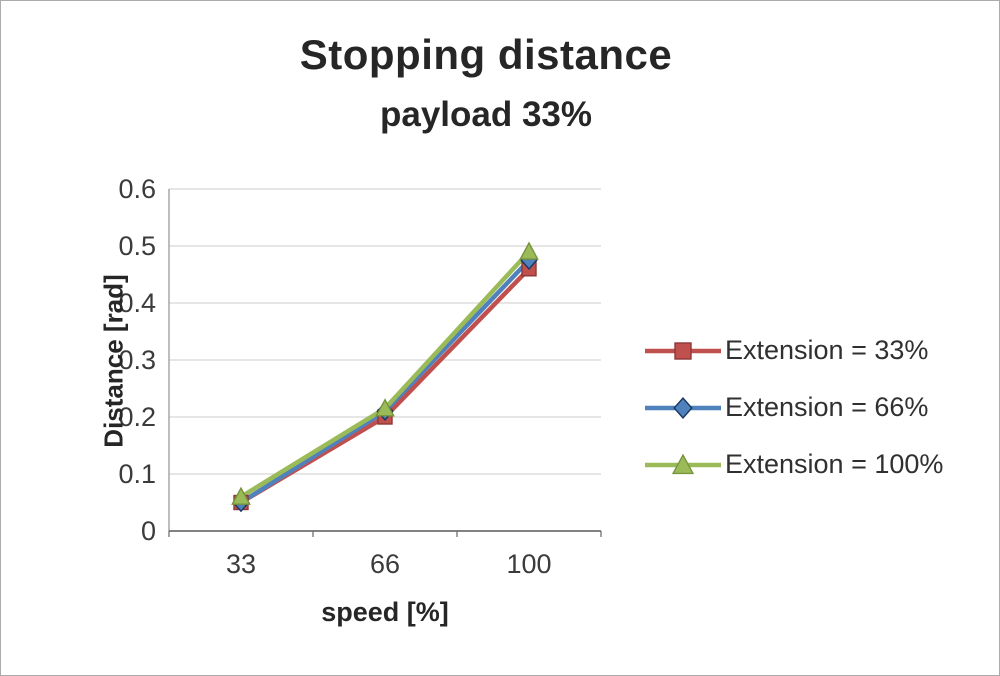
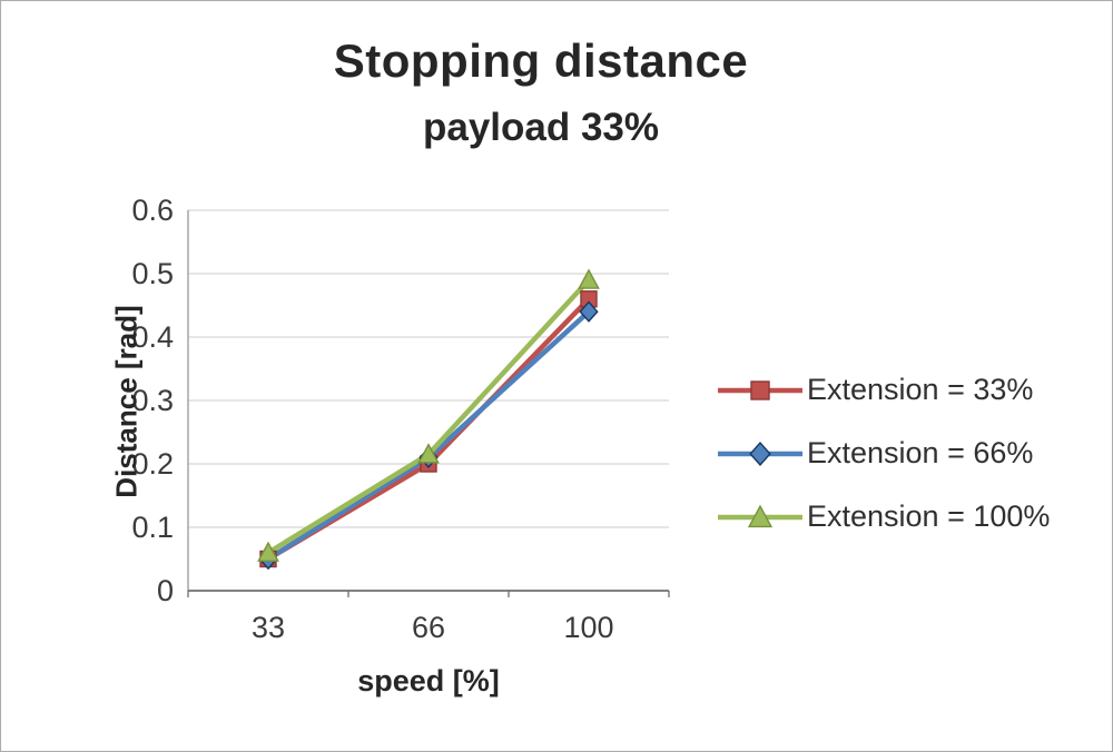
Extension = 66%/100: 0.47 -> 0.44
